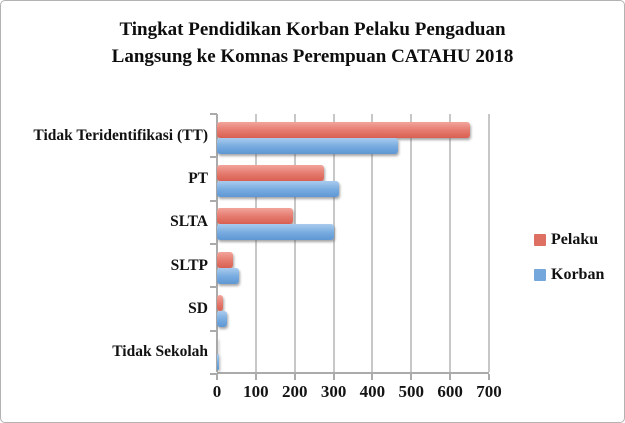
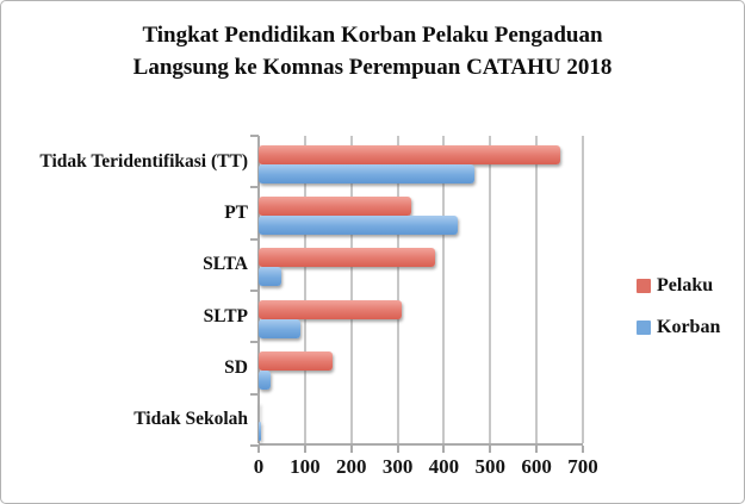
Pelaku/PT: 280 -> 330
Korban/PT: 320 -> 430
Pelaku/SLTA: 200 -> 380
Korban/SLTA: 300 -> 50
Pelaku/SLTP: 40 -> 310
Korban/SLTP: 60 -> 90
Pelaku/SD: 20 -> 160
